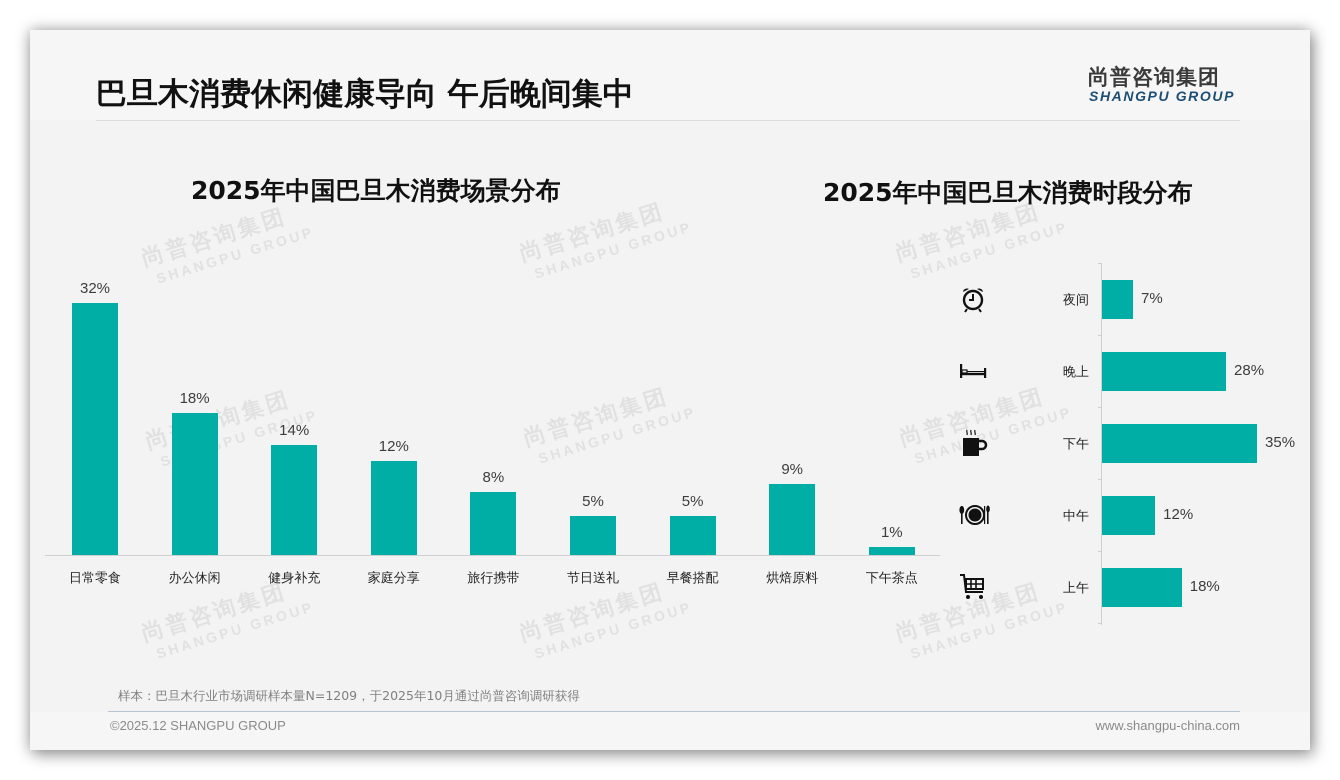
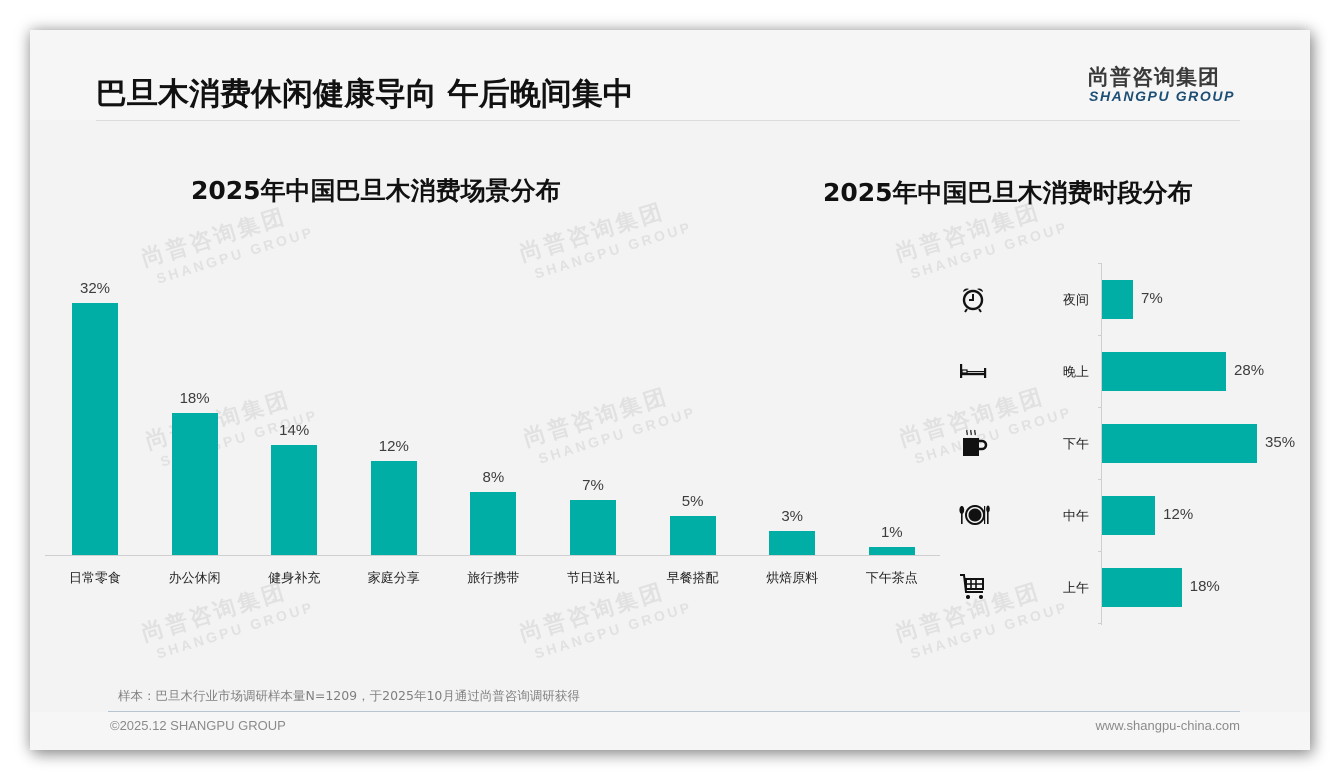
2025年中国巴旦木消费场景分布/节日送礼: 5% -> 7%
2025年中国巴旦木消费场景分布/烘焙原料: 9% -> 3%
